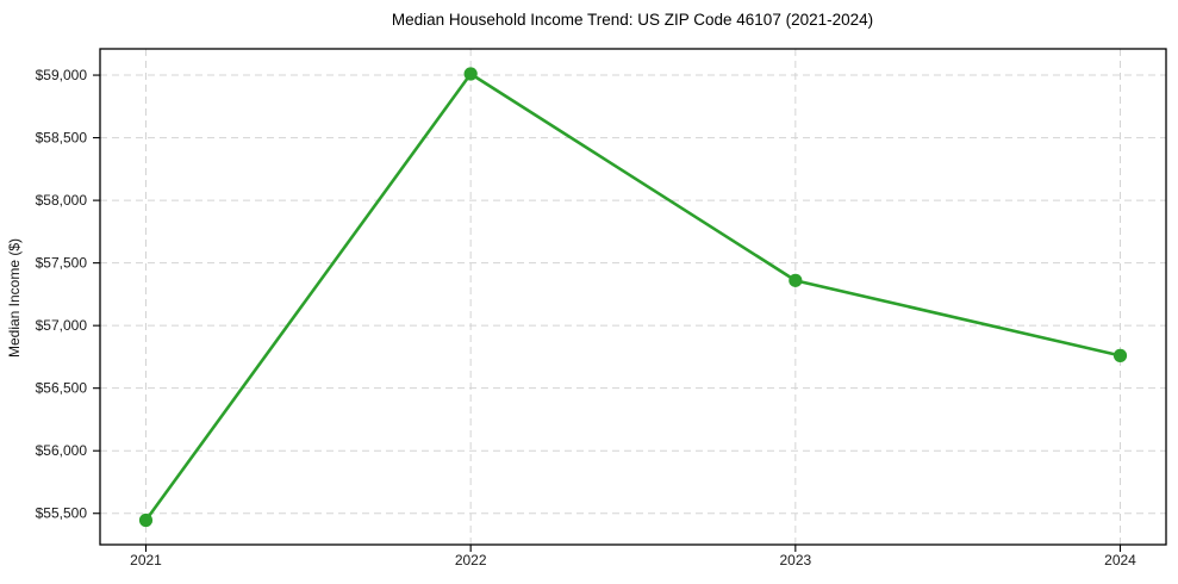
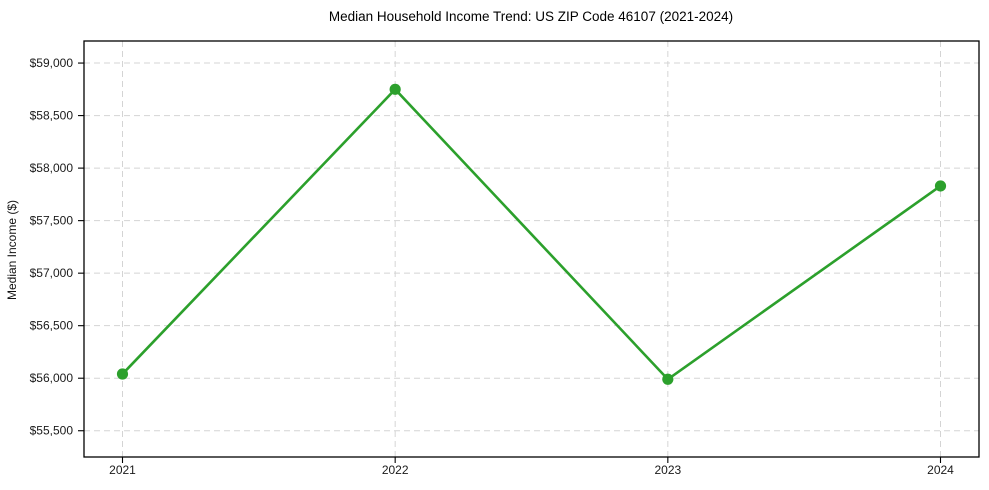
2021: $55440 -> $56040
2022: $59010 -> $58750
2023: $57360 -> $55990
2024: $56760 -> $57830
